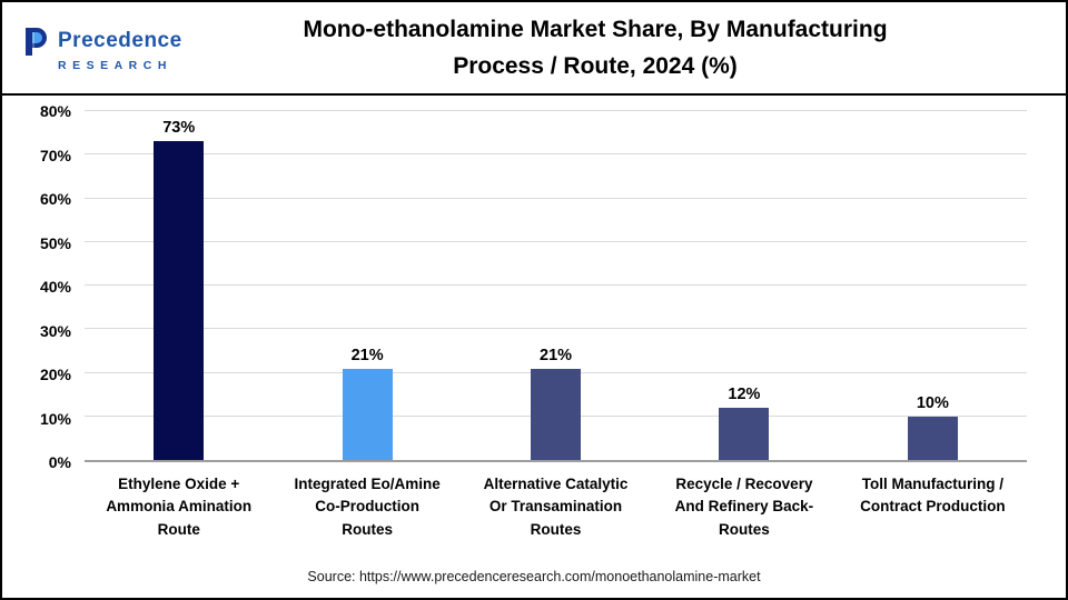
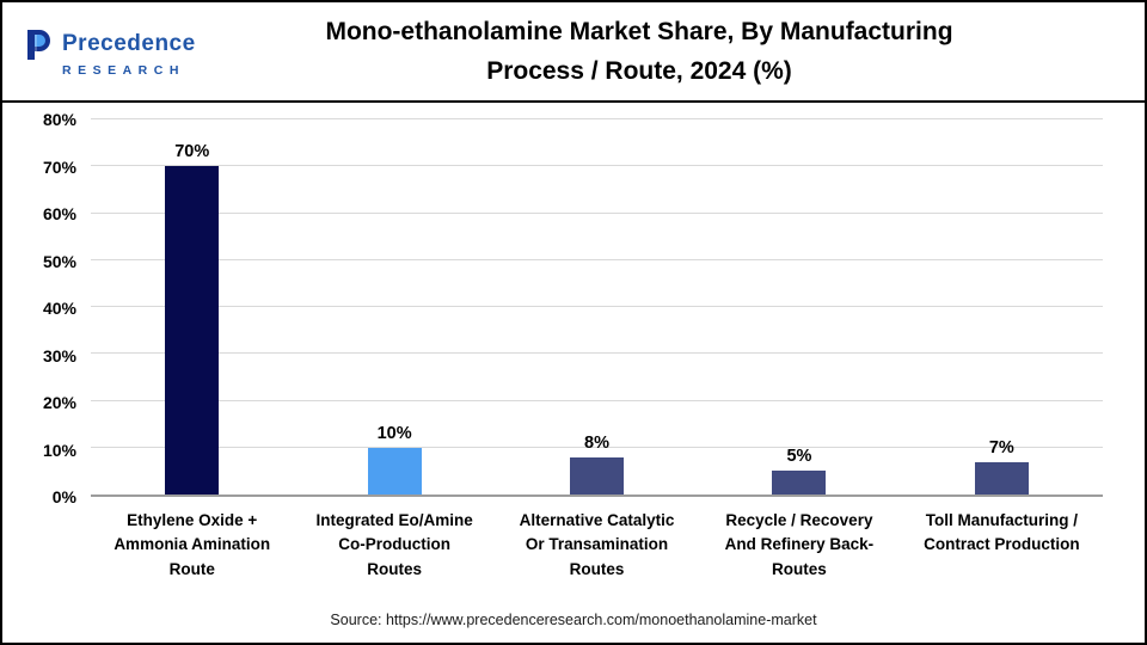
Ethylene Oxide + Ammonia Amination Route: 73% -> 70%
Integrated Eo/Amine Co-Production Routes: 21% -> 10%
Alternative Catalytic Or Transamination Routes: 21% -> 8%
Recycle / Recovery And Refinery Back-Routes: 12% -> 5%
Toll Manufacturing / Contract Production: 10% -> 7%
